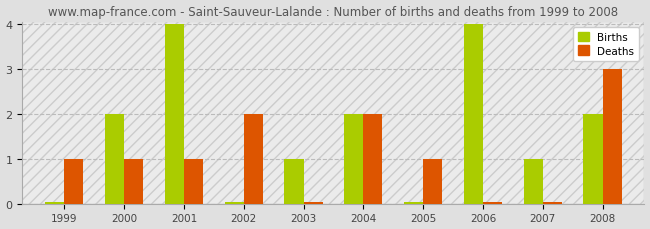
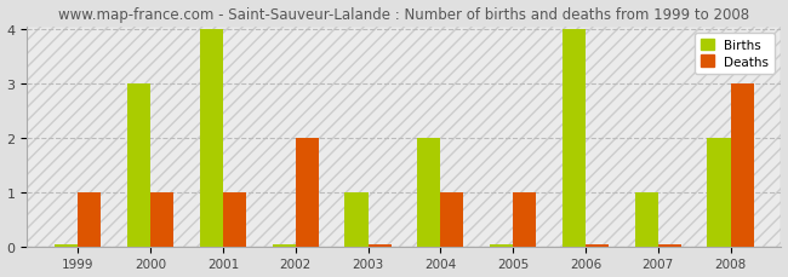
Births/2000: 2 -> 3
Deaths/2004: 2 -> 1
